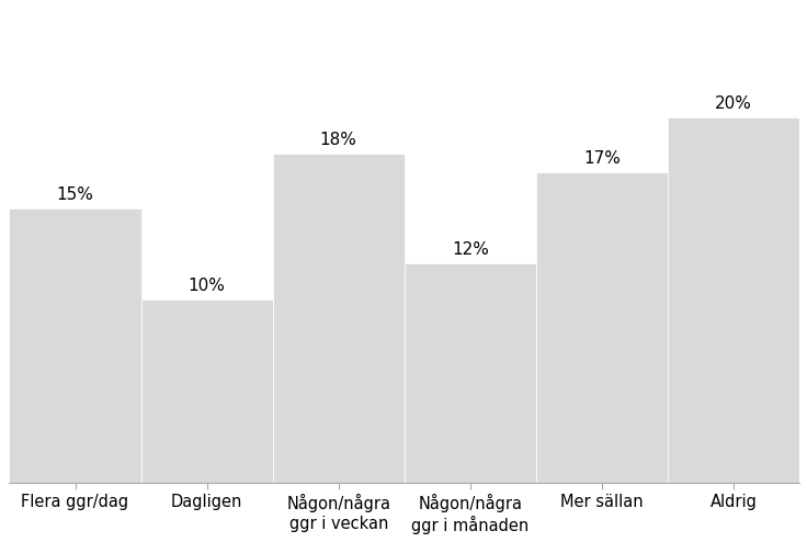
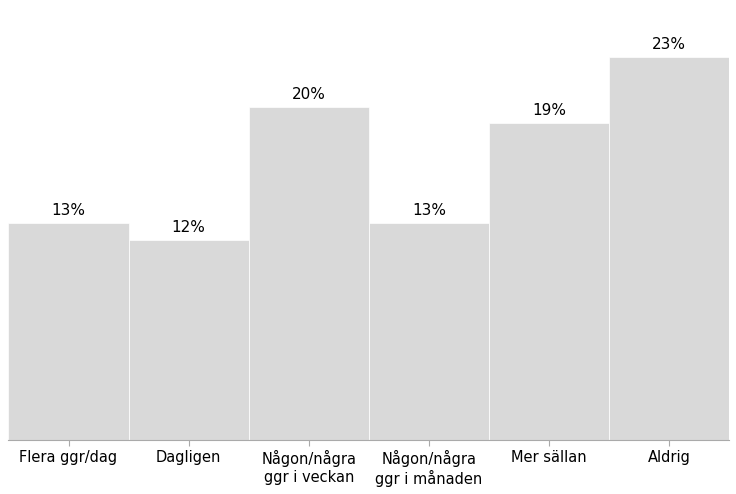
Flera ggr/dag: 15% -> 13%
Dagligen: 10% -> 12%
Någon/några ggr i veckan: 18% -> 20%
Någon/några ggr i månaden: 12% -> 13%
Mer sällan: 17% -> 19%
Aldrig: 20% -> 23%
